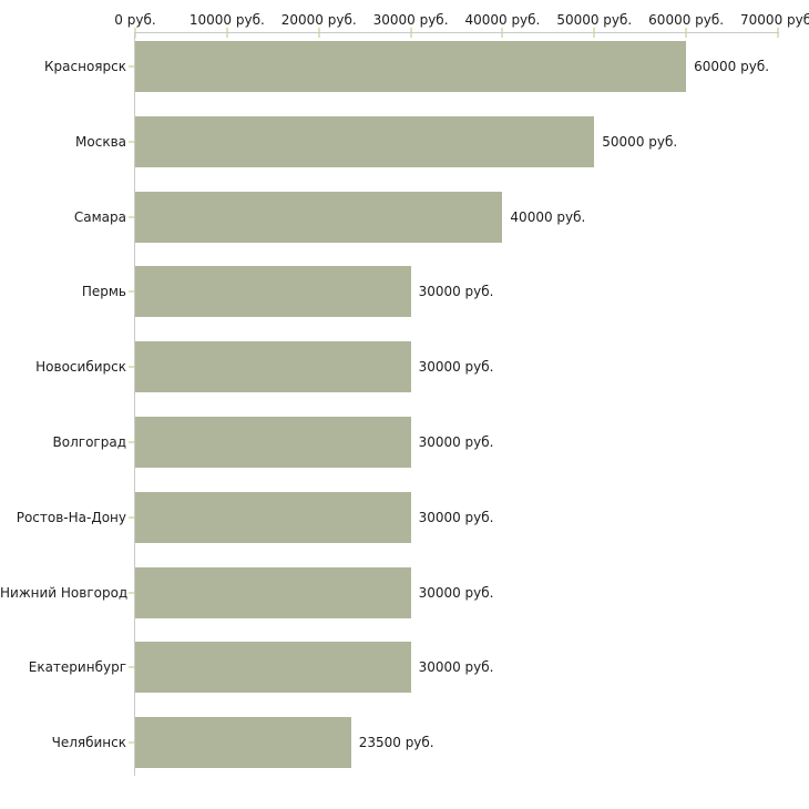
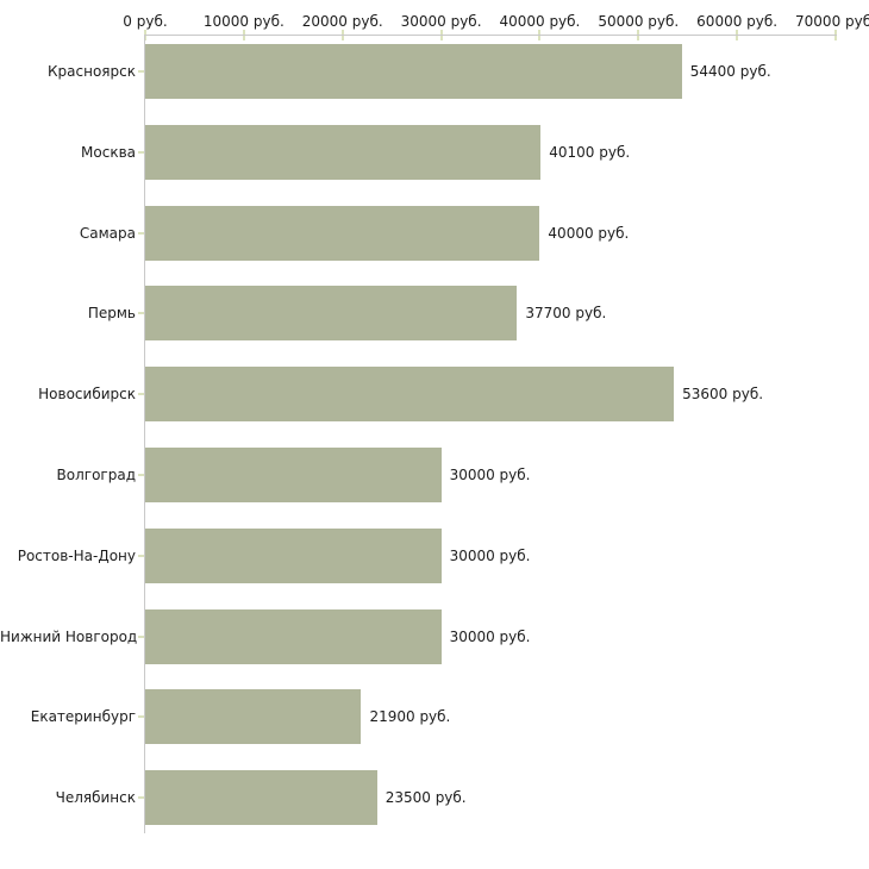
Красноярск: 60000 -> 54400
Москва: 50000 -> 40100
Пермь: 30000 -> 37700
Новосибирск: 30000 -> 53600
Екатеринбург: 30000 -> 21900
